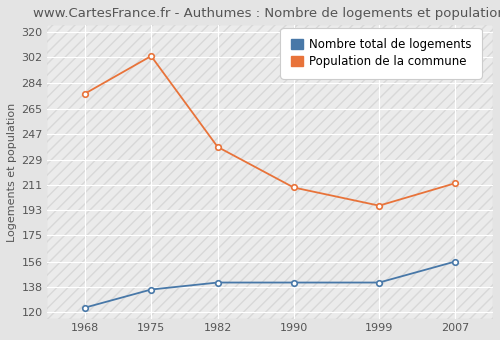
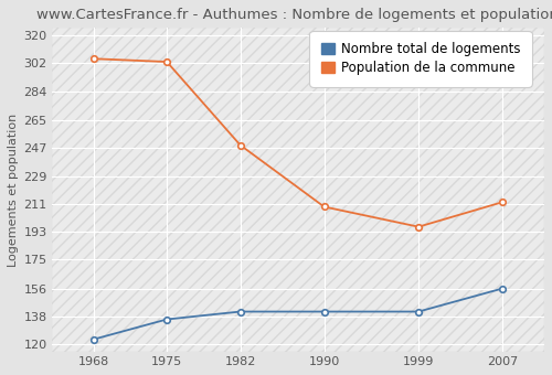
Population de la commune/1968: 276 -> 305
Population de la commune/1982: 238 -> 249
